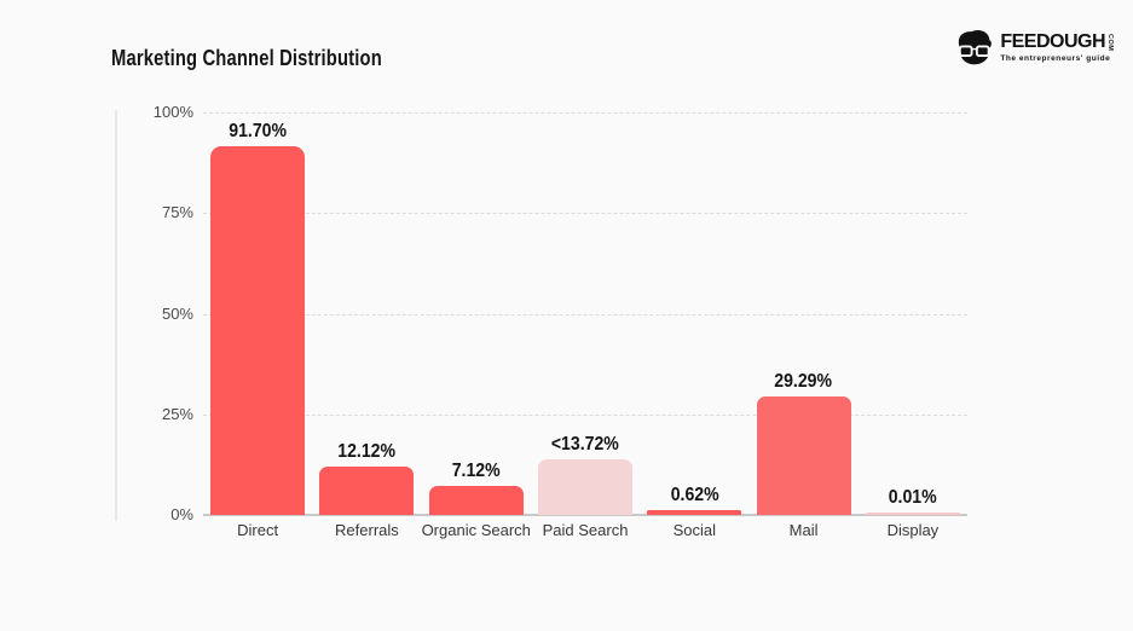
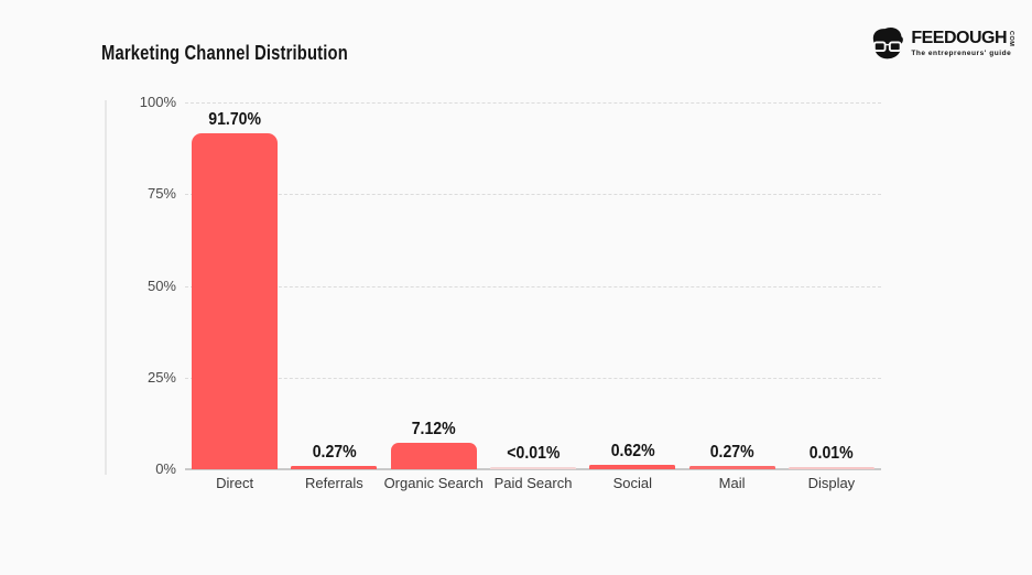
Referrals: 12.12% -> 0.27%
Paid Search: 13.72 -> 0.01
Mail: 29.29% -> 0.27%
